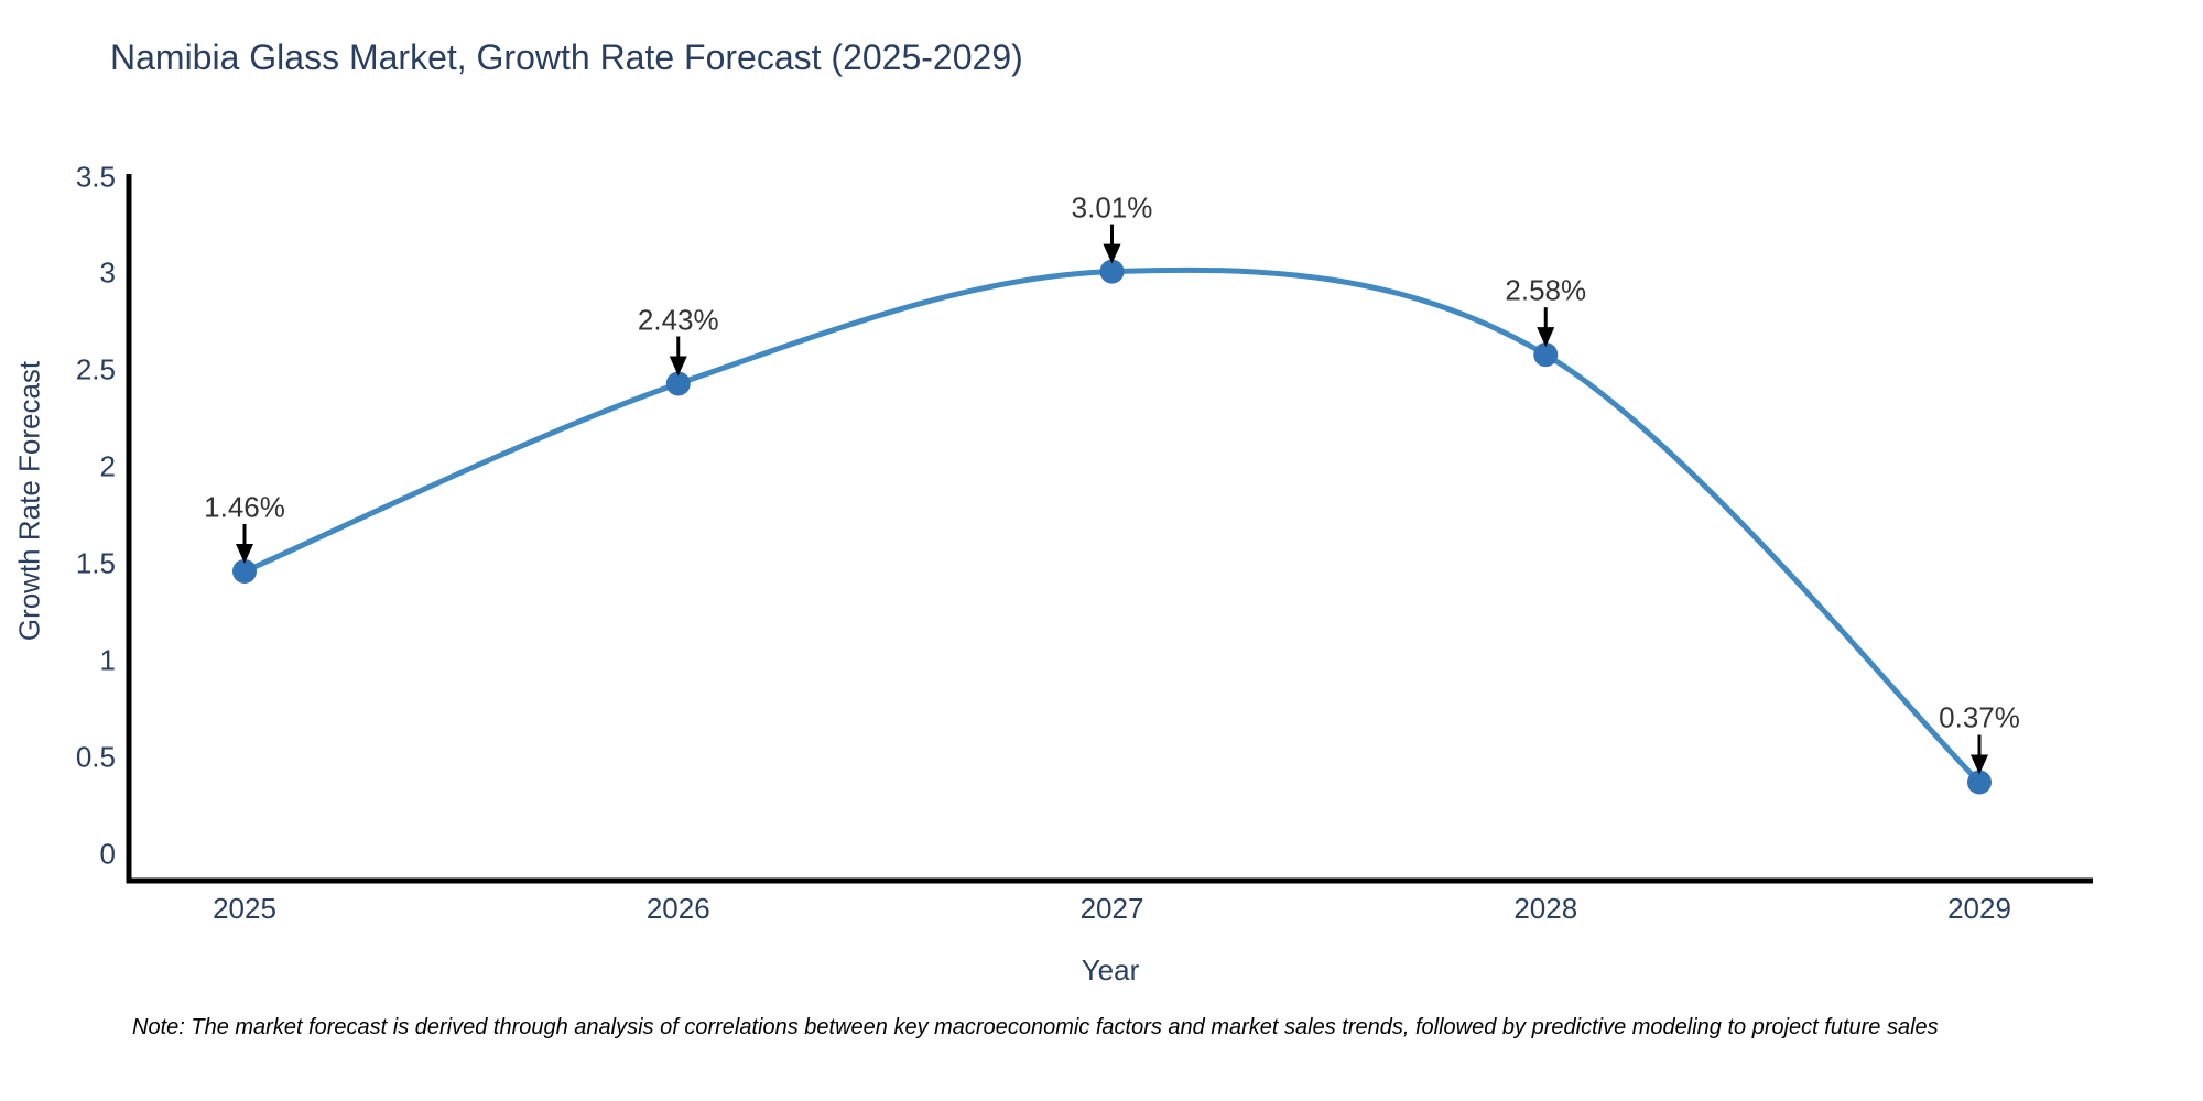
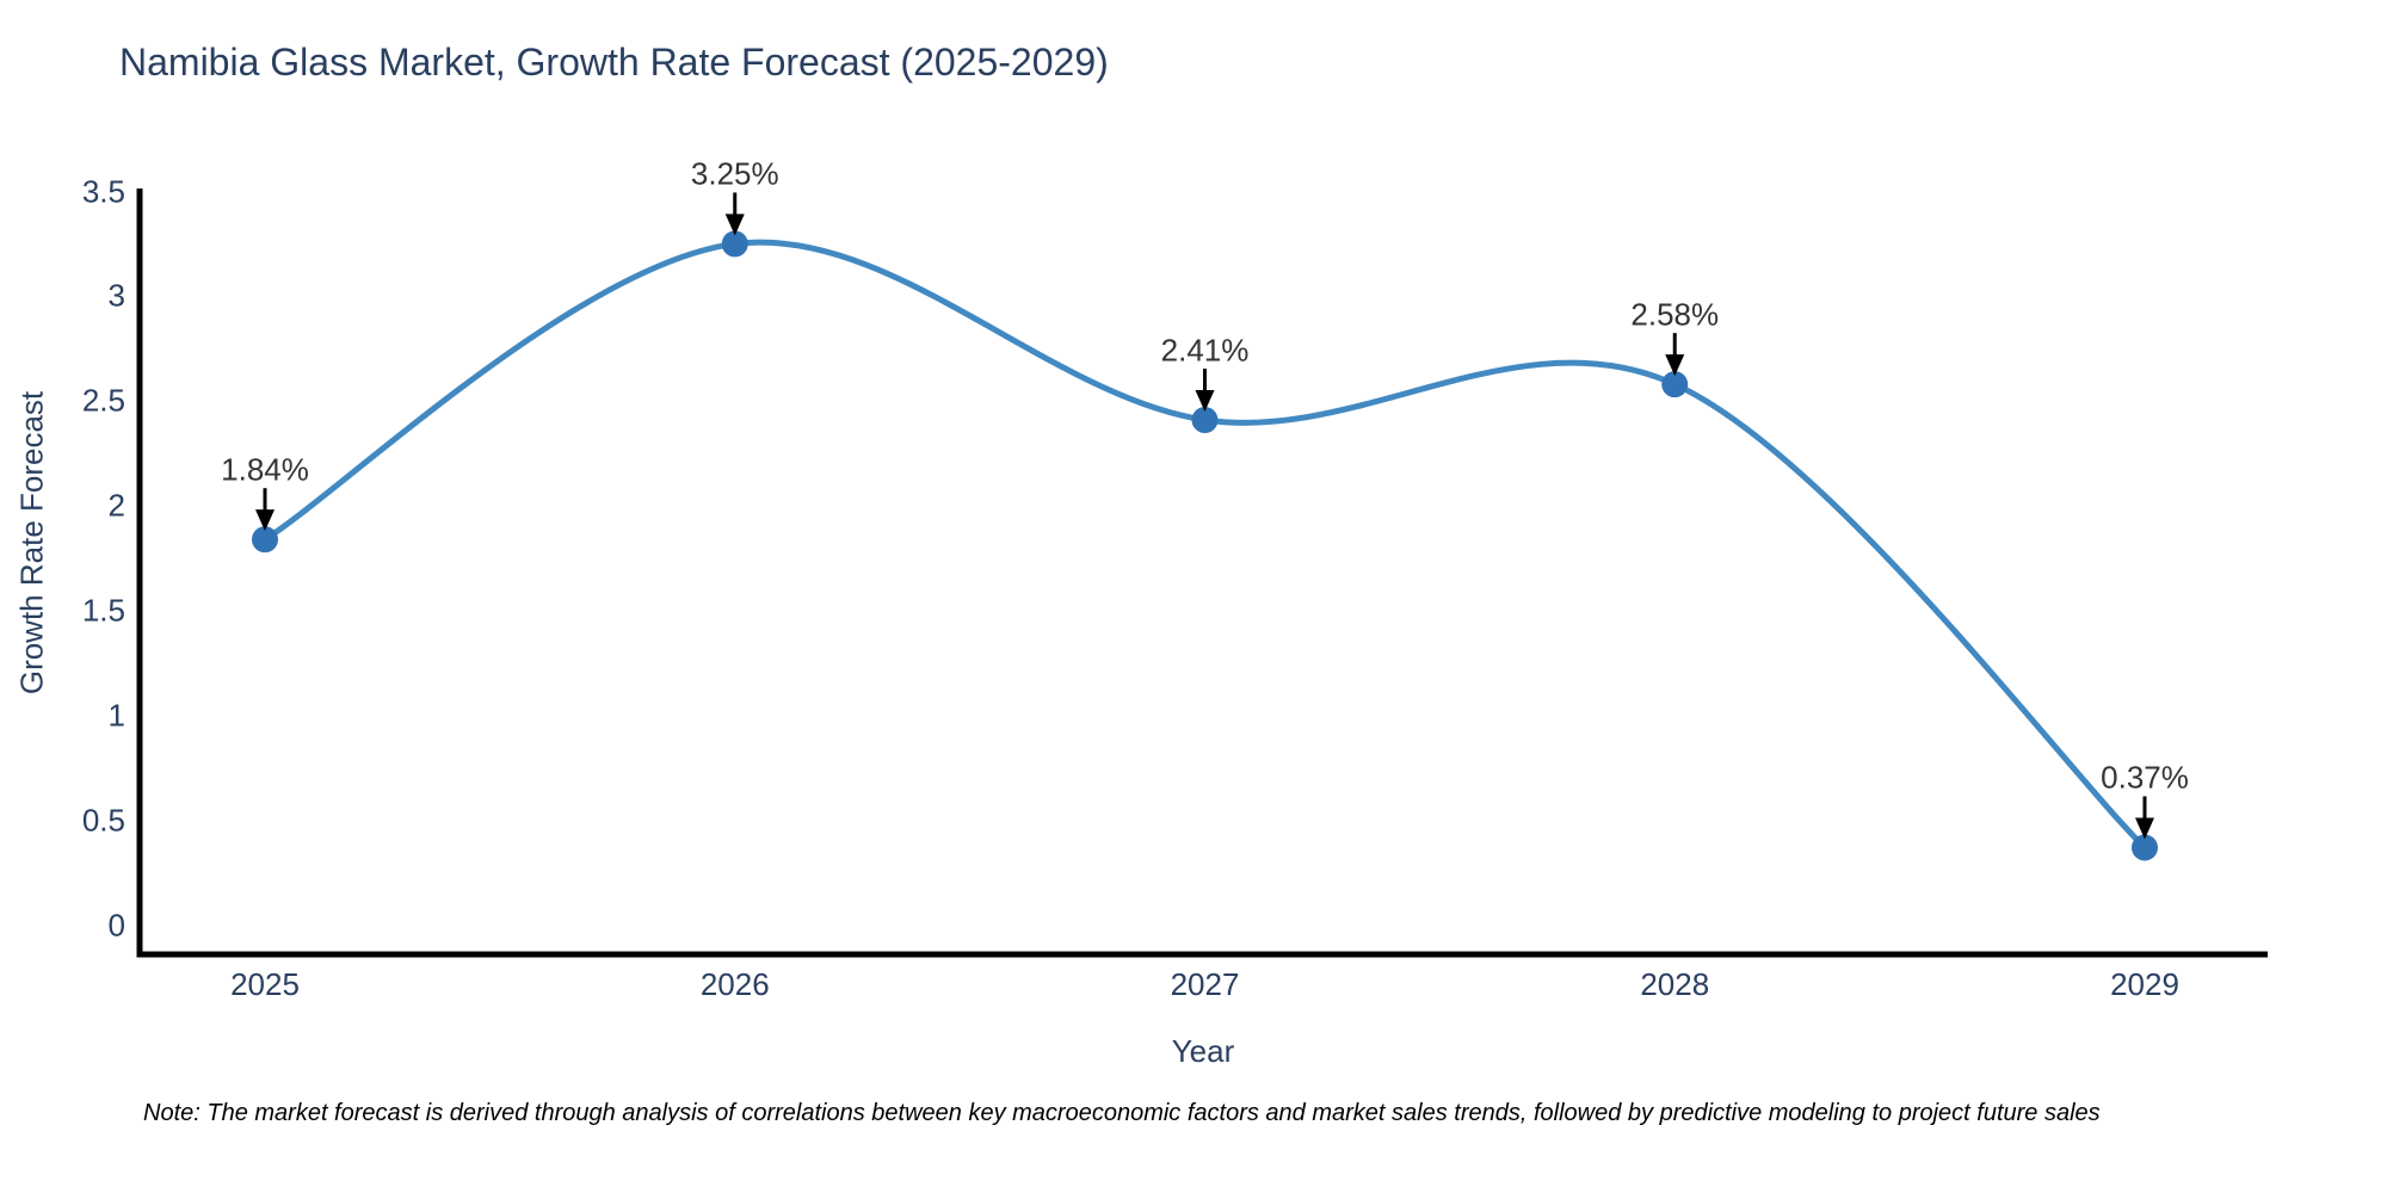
2025: 1.46% -> 1.84%
2026: 2.43% -> 3.25%
2027: 3.01% -> 2.41%
